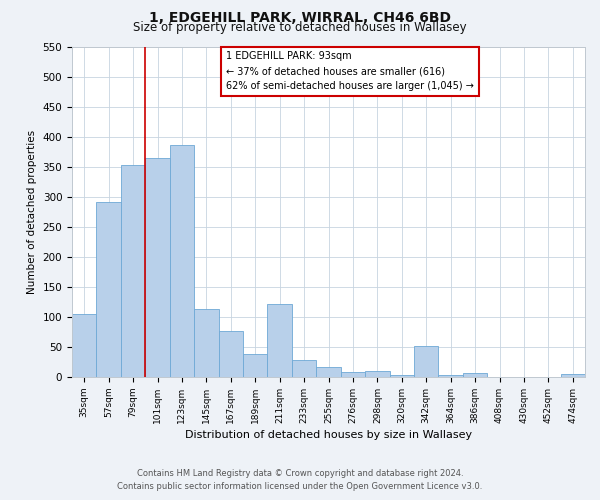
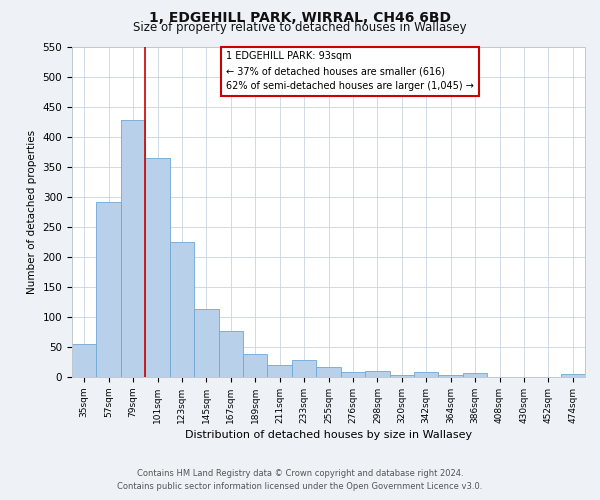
35sqm: 104 -> 55
79sqm: 352 -> 428
123sqm: 386 -> 225
211sqm: 122 -> 20
342sqm: 52 -> 9
